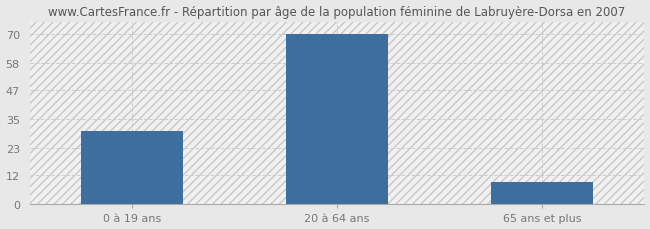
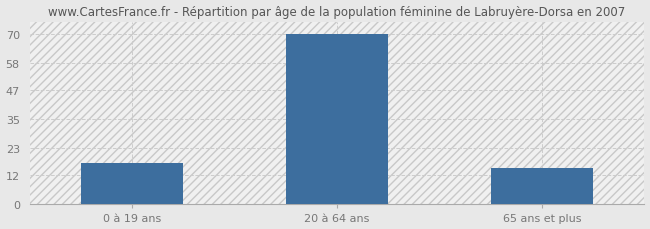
0 à 19 ans: 30 -> 17
65 ans et plus: 9 -> 15
